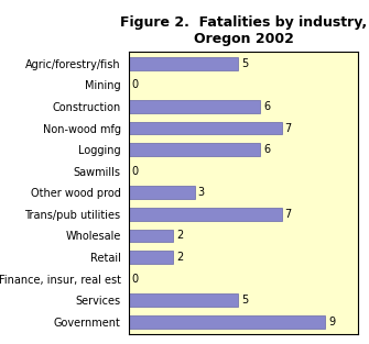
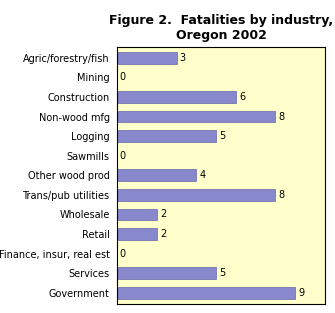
Agric/forestry/fish: 5 -> 3
Non-wood mfg: 7 -> 8
Logging: 6 -> 5
Other wood prod: 3 -> 4
Trans/pub utilities: 7 -> 8
